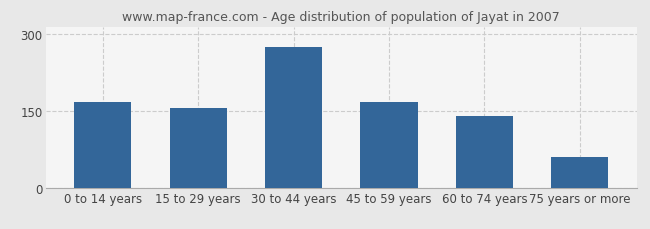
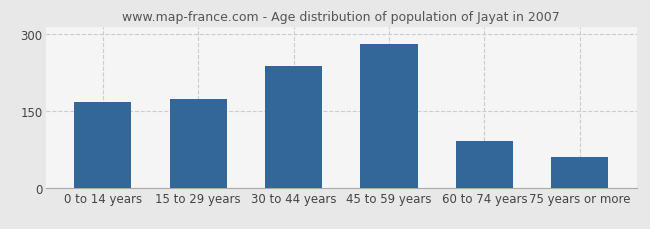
15 to 29 years: 155 -> 174
30 to 44 years: 275 -> 238
45 to 59 years: 168 -> 280
60 to 74 years: 140 -> 92
